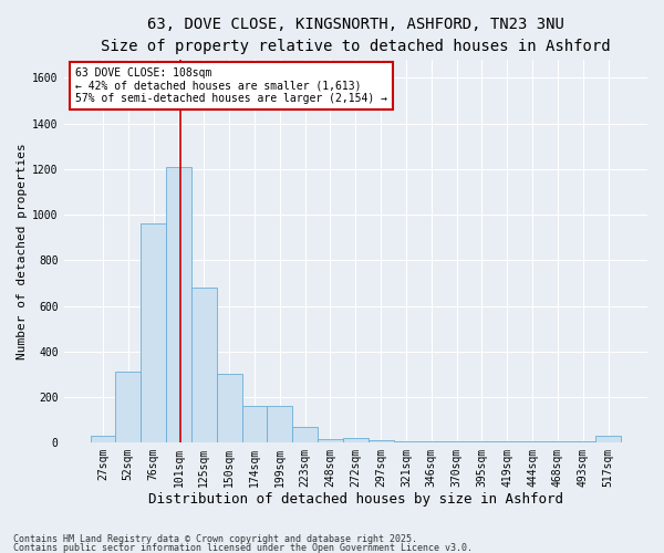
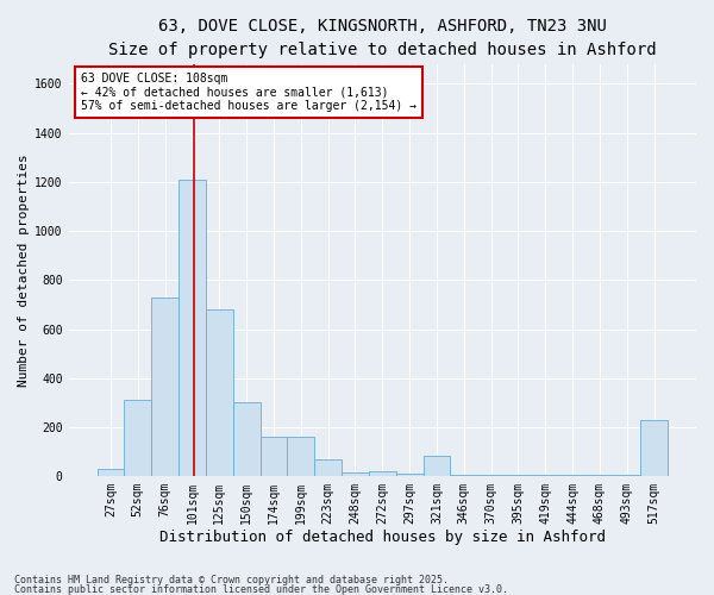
76sqm: 960 -> 730
321sqm: 5 -> 85
517sqm: 30 -> 230
